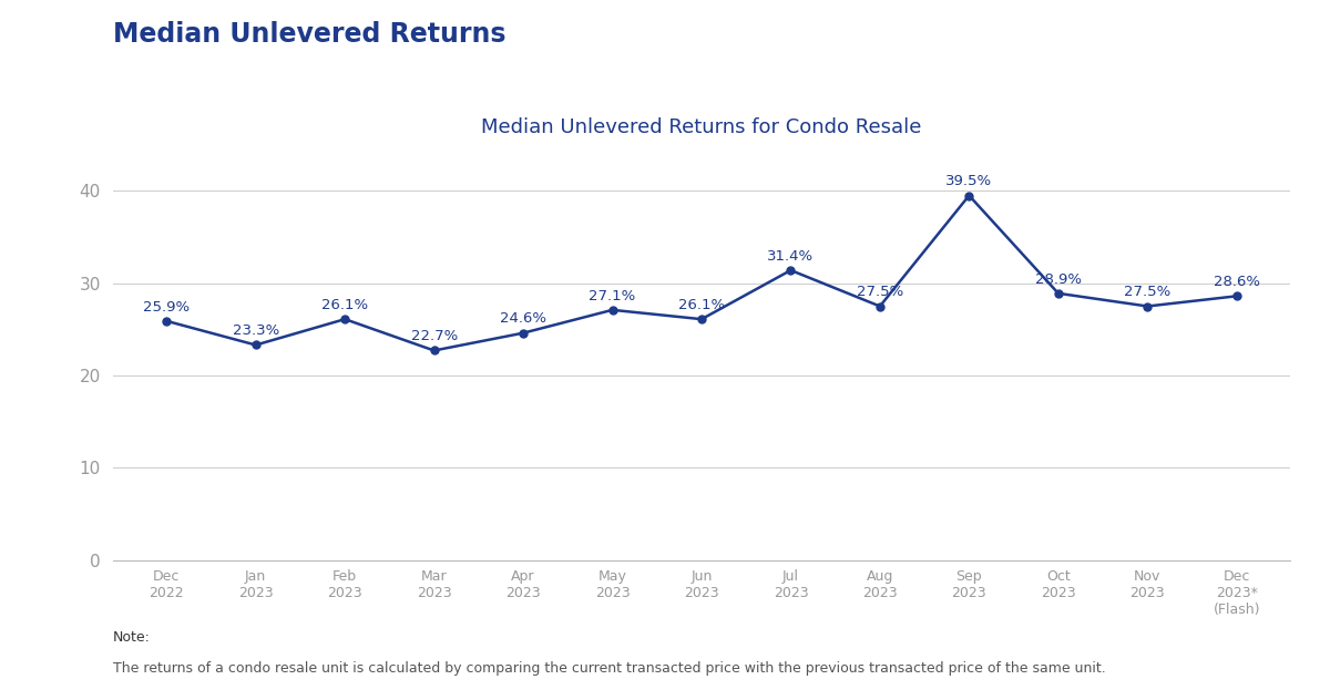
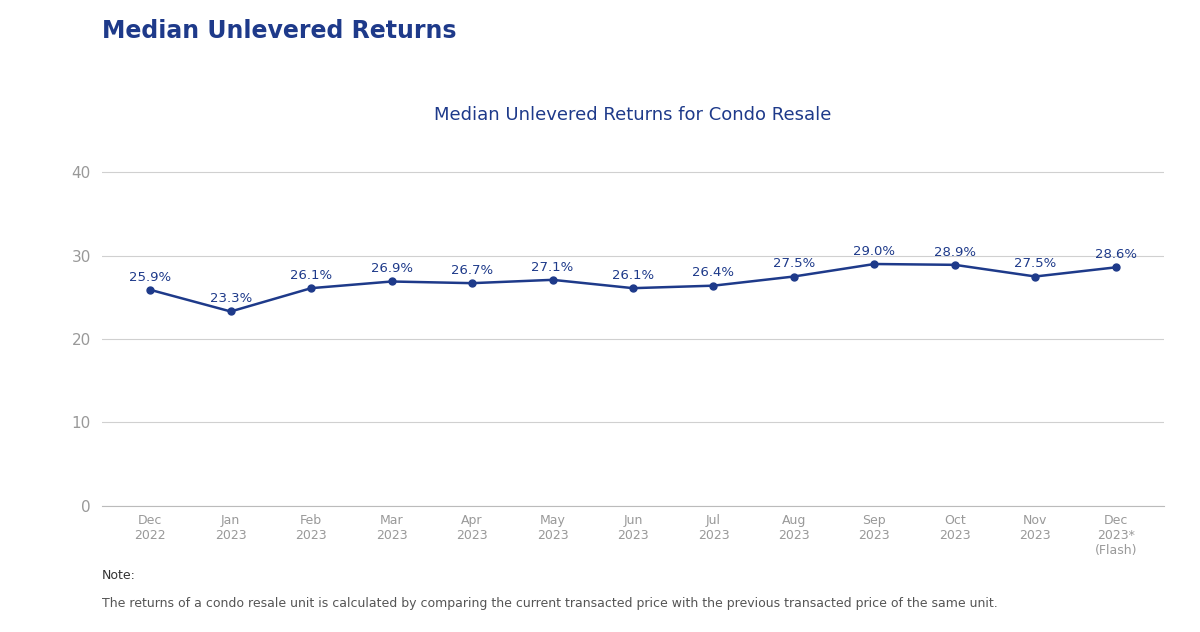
Mar 2023: 22.7% -> 26.9%
Apr 2023: 24.6% -> 26.7%
Jul 2023: 31.4% -> 26.4%
Sep 2023: 39.5% -> 29.0%
